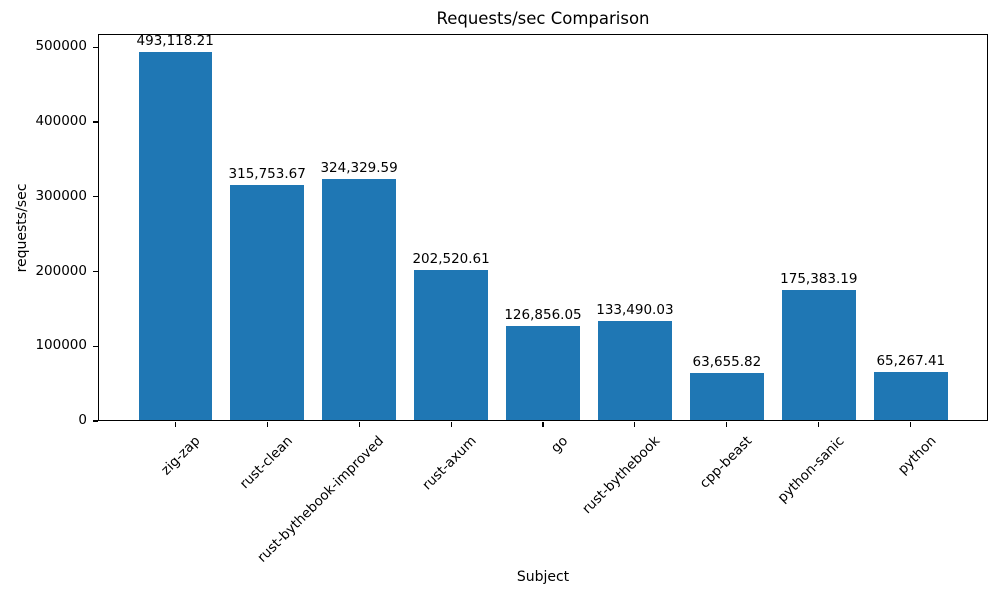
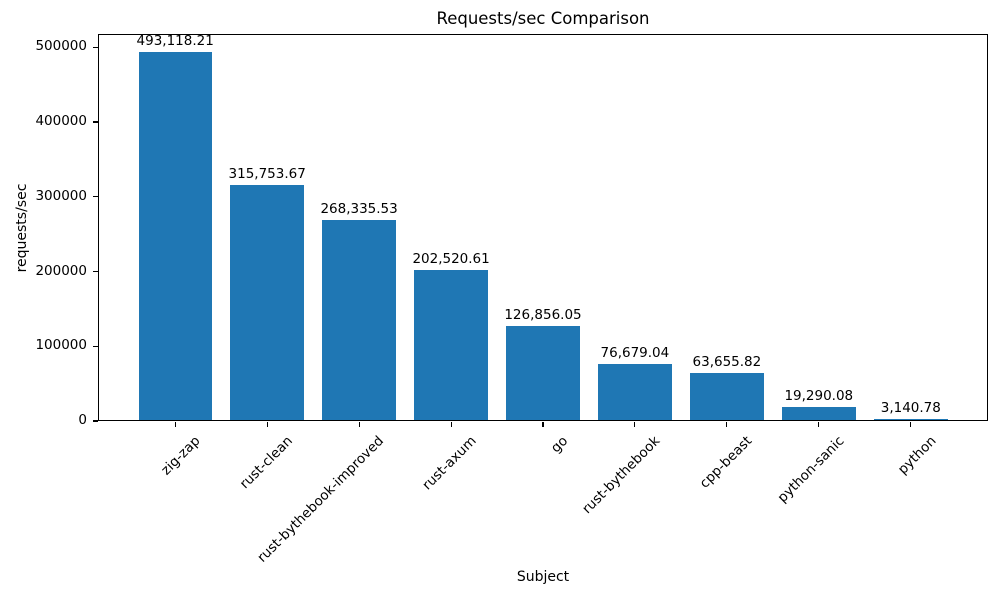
rust-bythebook-improved: 324,329.59 -> 268,335.53
rust-bythebook: 133,490.03 -> 76,679.04
python-sanic: 175,383.19 -> 19,290.08
python: 65,267.41 -> 3,140.78
